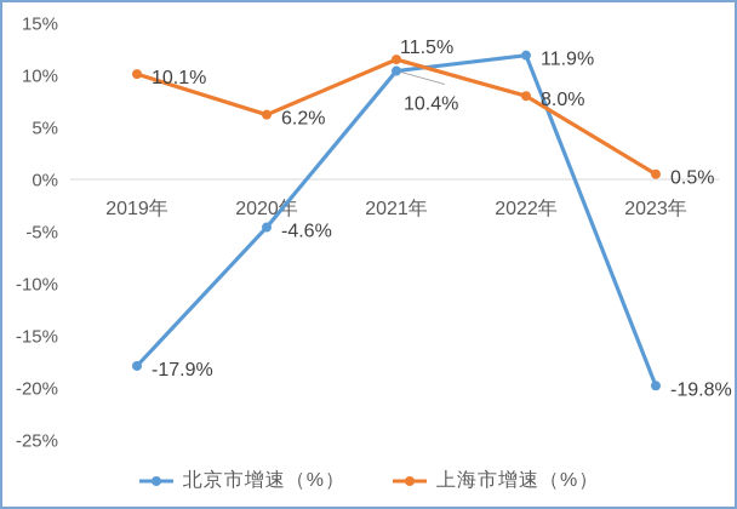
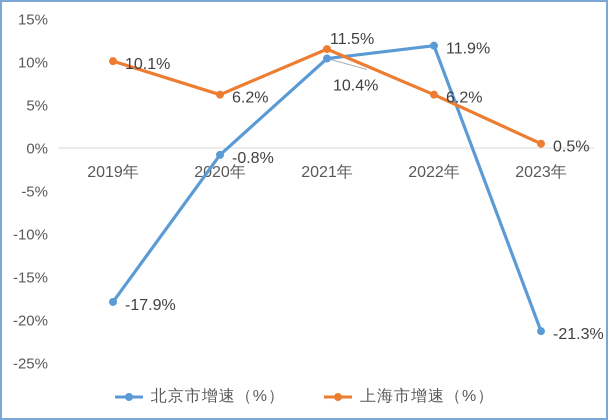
北京市增速（%）/2020年: -4.6% -> -0.8%
上海市增速（%）/2022年: 8.0% -> 6.2%
北京市增速（%）/2023年: -19.8% -> -21.3%
